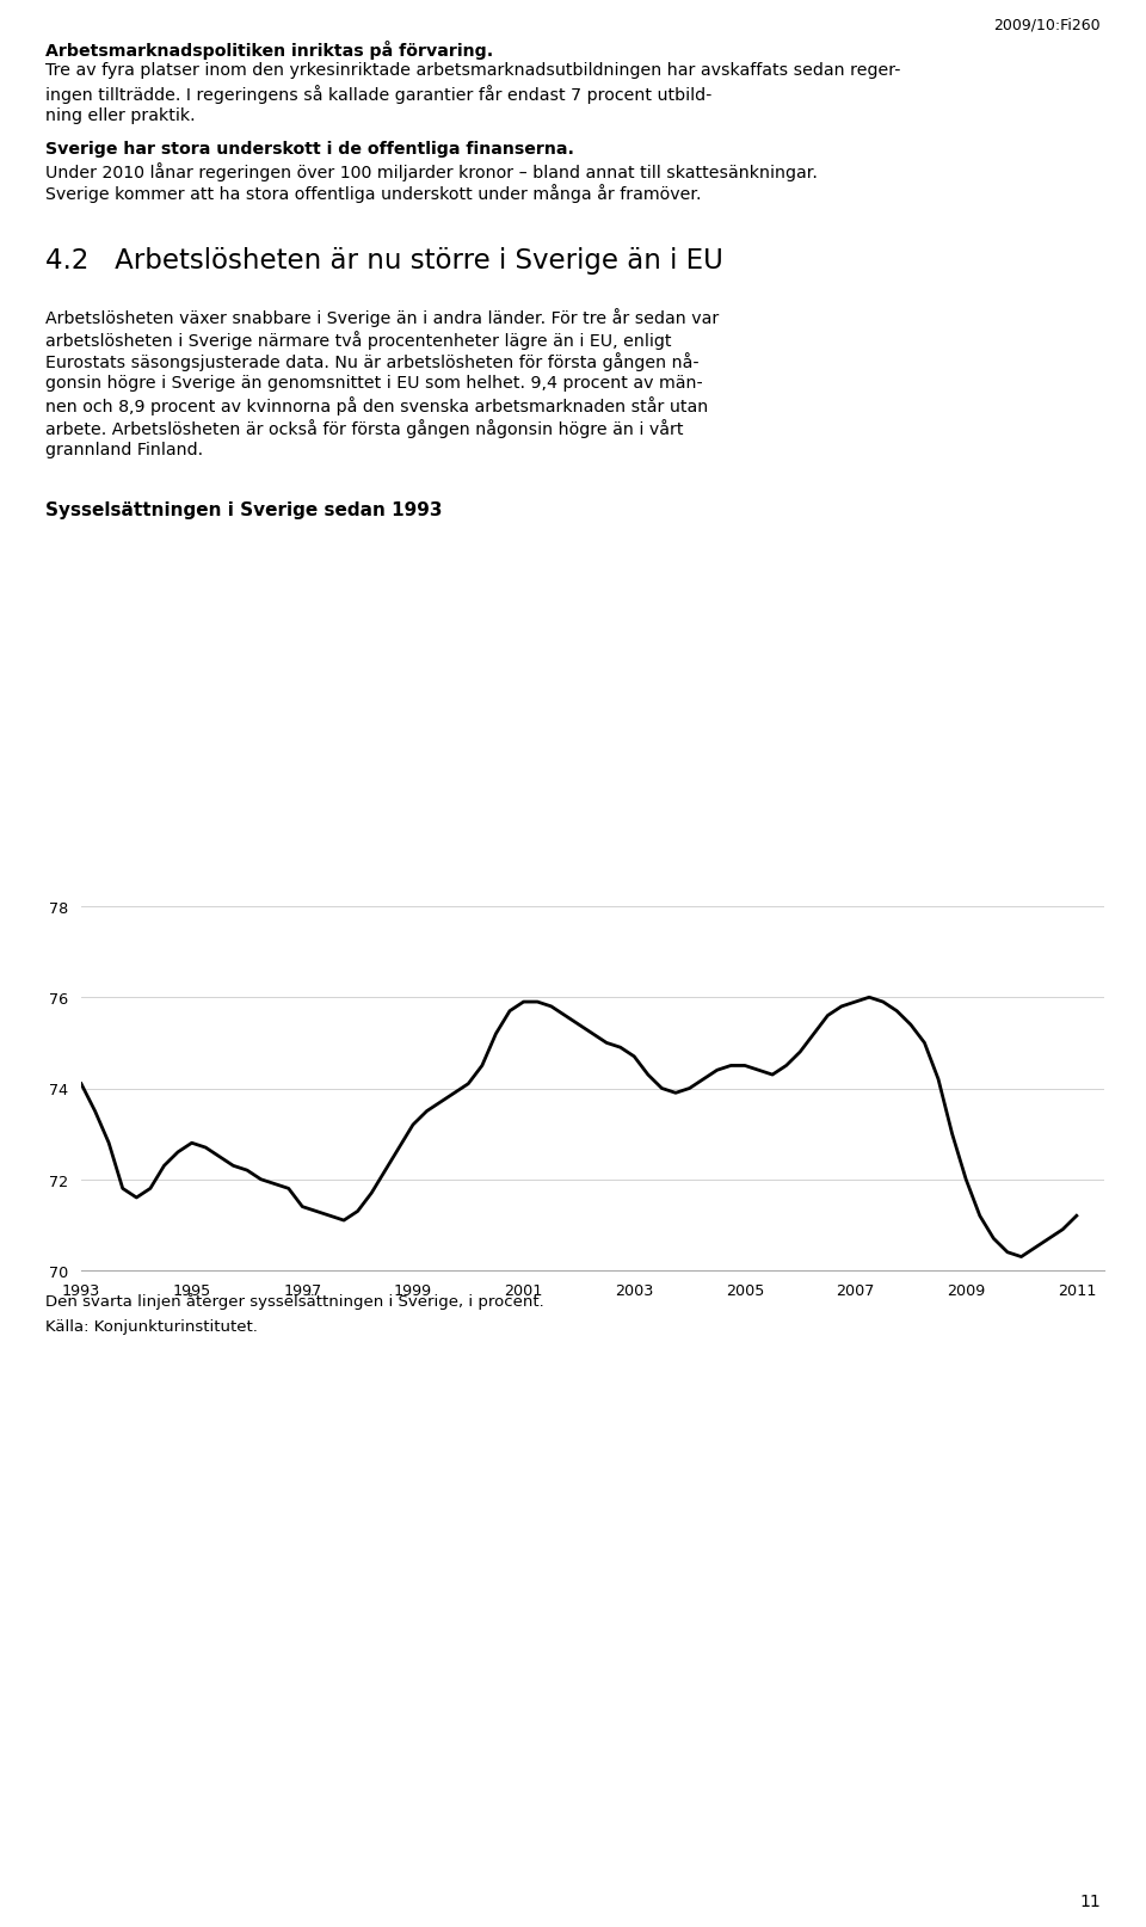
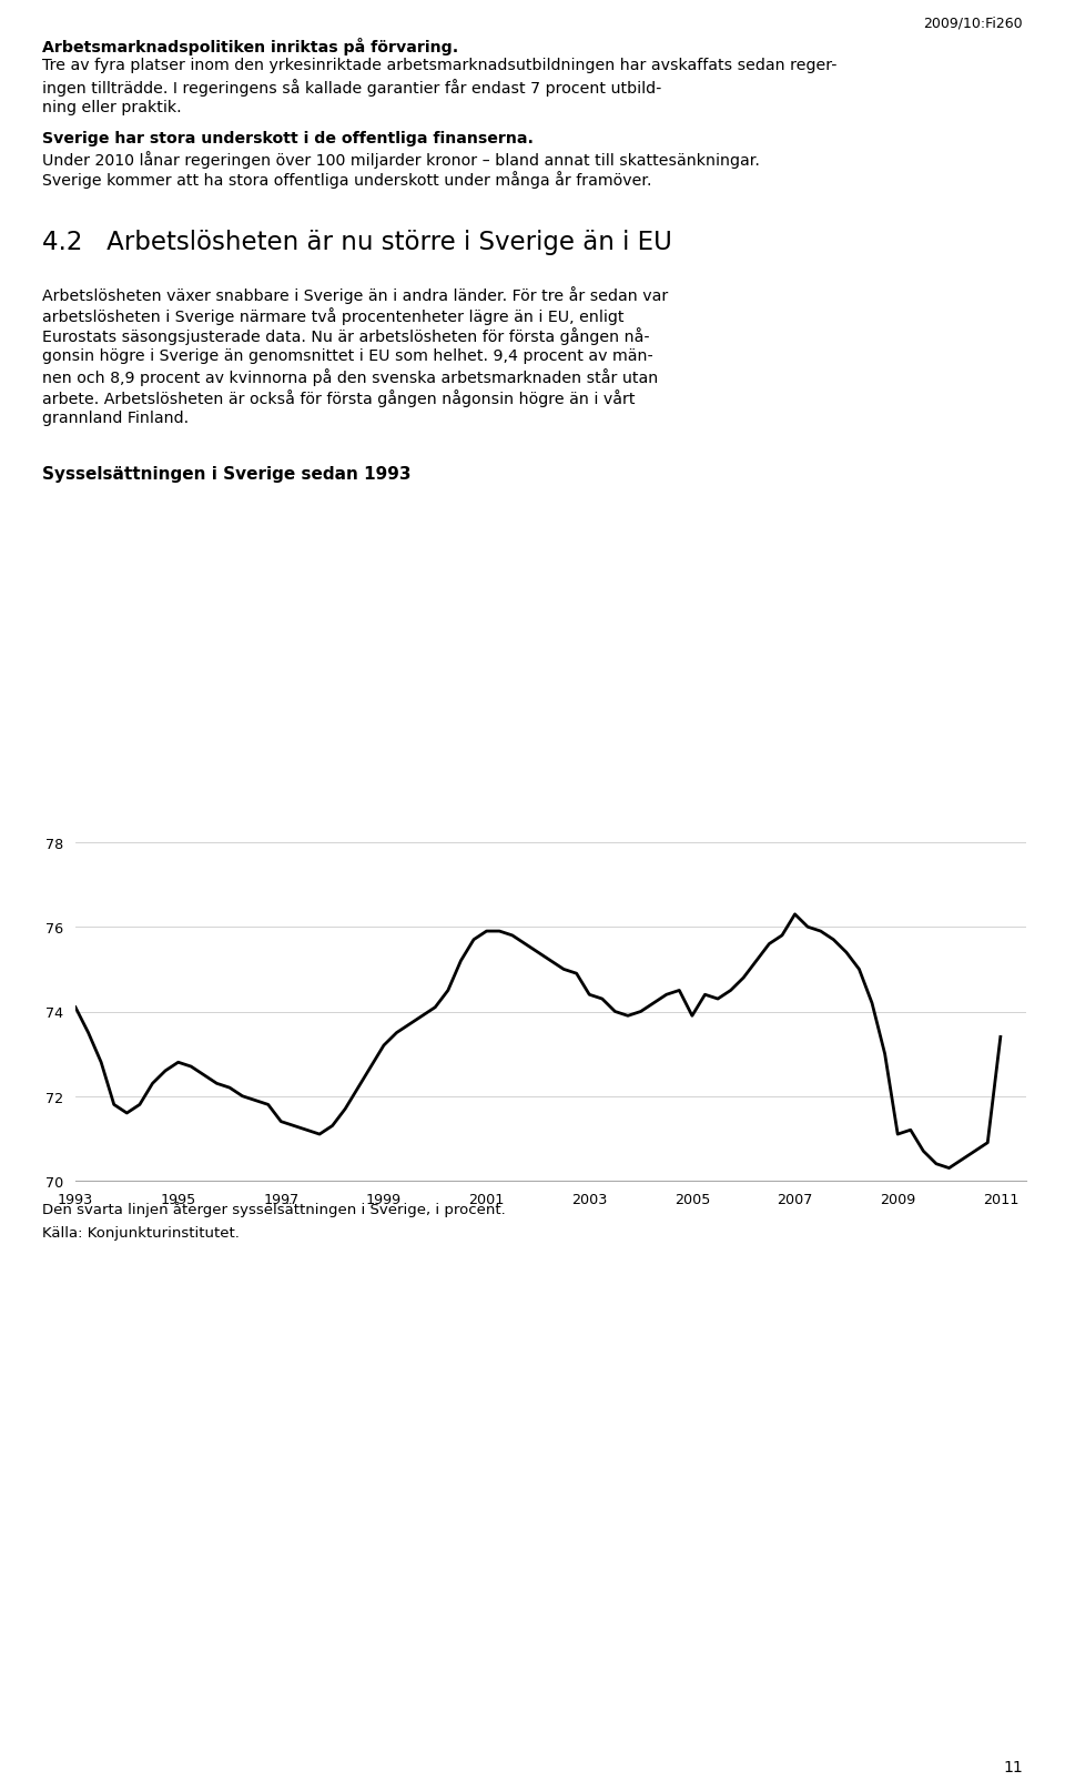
2003: 74.7 -> 74.4
2005: 74.5 -> 73.9
2007: 75.9 -> 76.3
2009: 72.0 -> 71.1
2011: 71.2 -> 73.4
